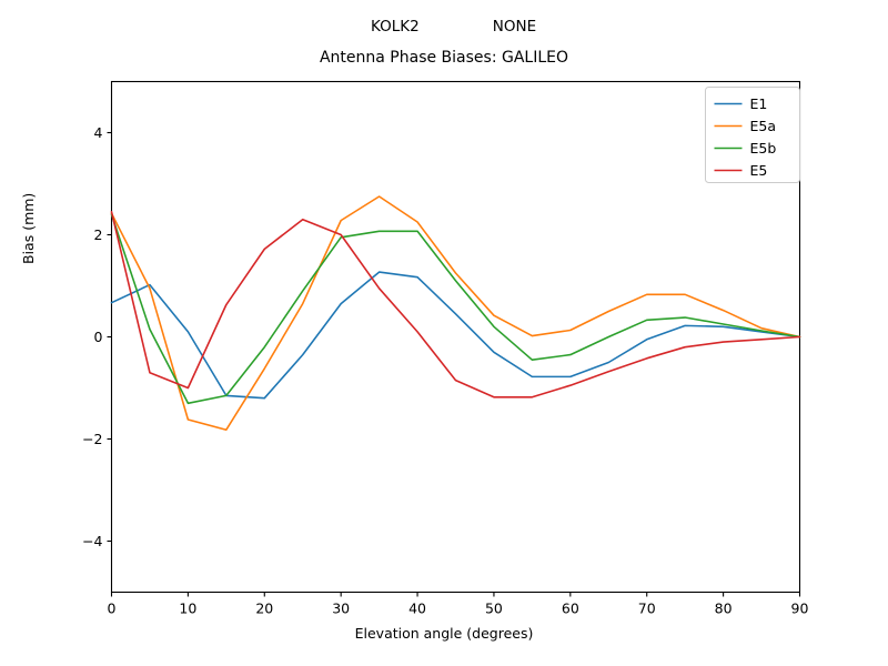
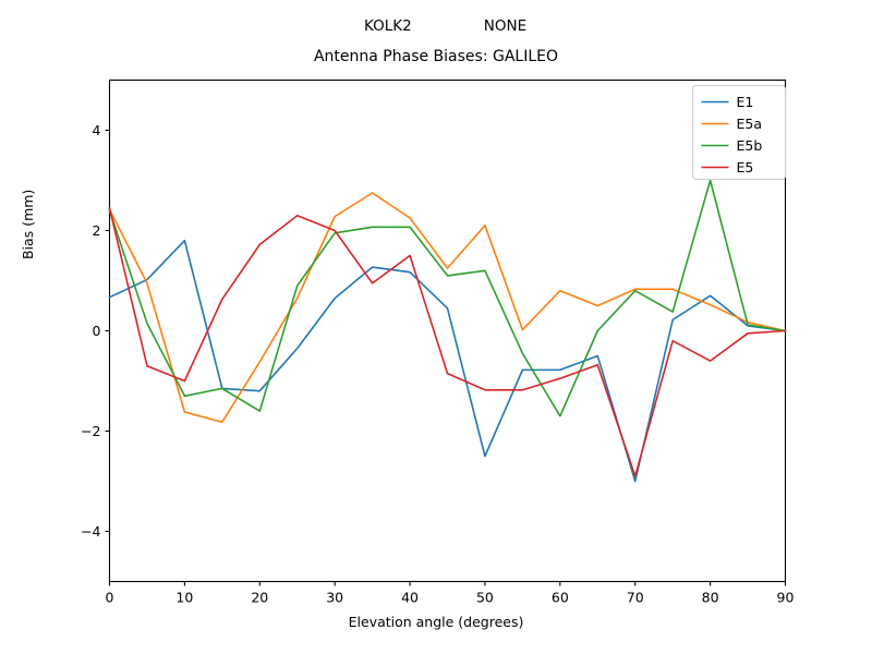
E1/10: 0.1 -> 1.8
E5b/20: -0.2 -> -1.6
E5/40: 0.1 -> 1.5
E1/50: -0.3 -> -2.5
E5a/50: 0.4 -> 2.1
E5b/50: 0.2 -> 1.2
E5a/60: 0.1 -> 0.8
E5b/60: -0.3 -> -1.7
E1/70: -0.1 -> -3.0
E5b/70: 0.3 -> 0.8
E5/70: -0.4 -> -2.9
E1/80: 0.2 -> 0.7
E5b/80: 0.2 -> 3.0
E5/80: -0.1 -> -0.6
